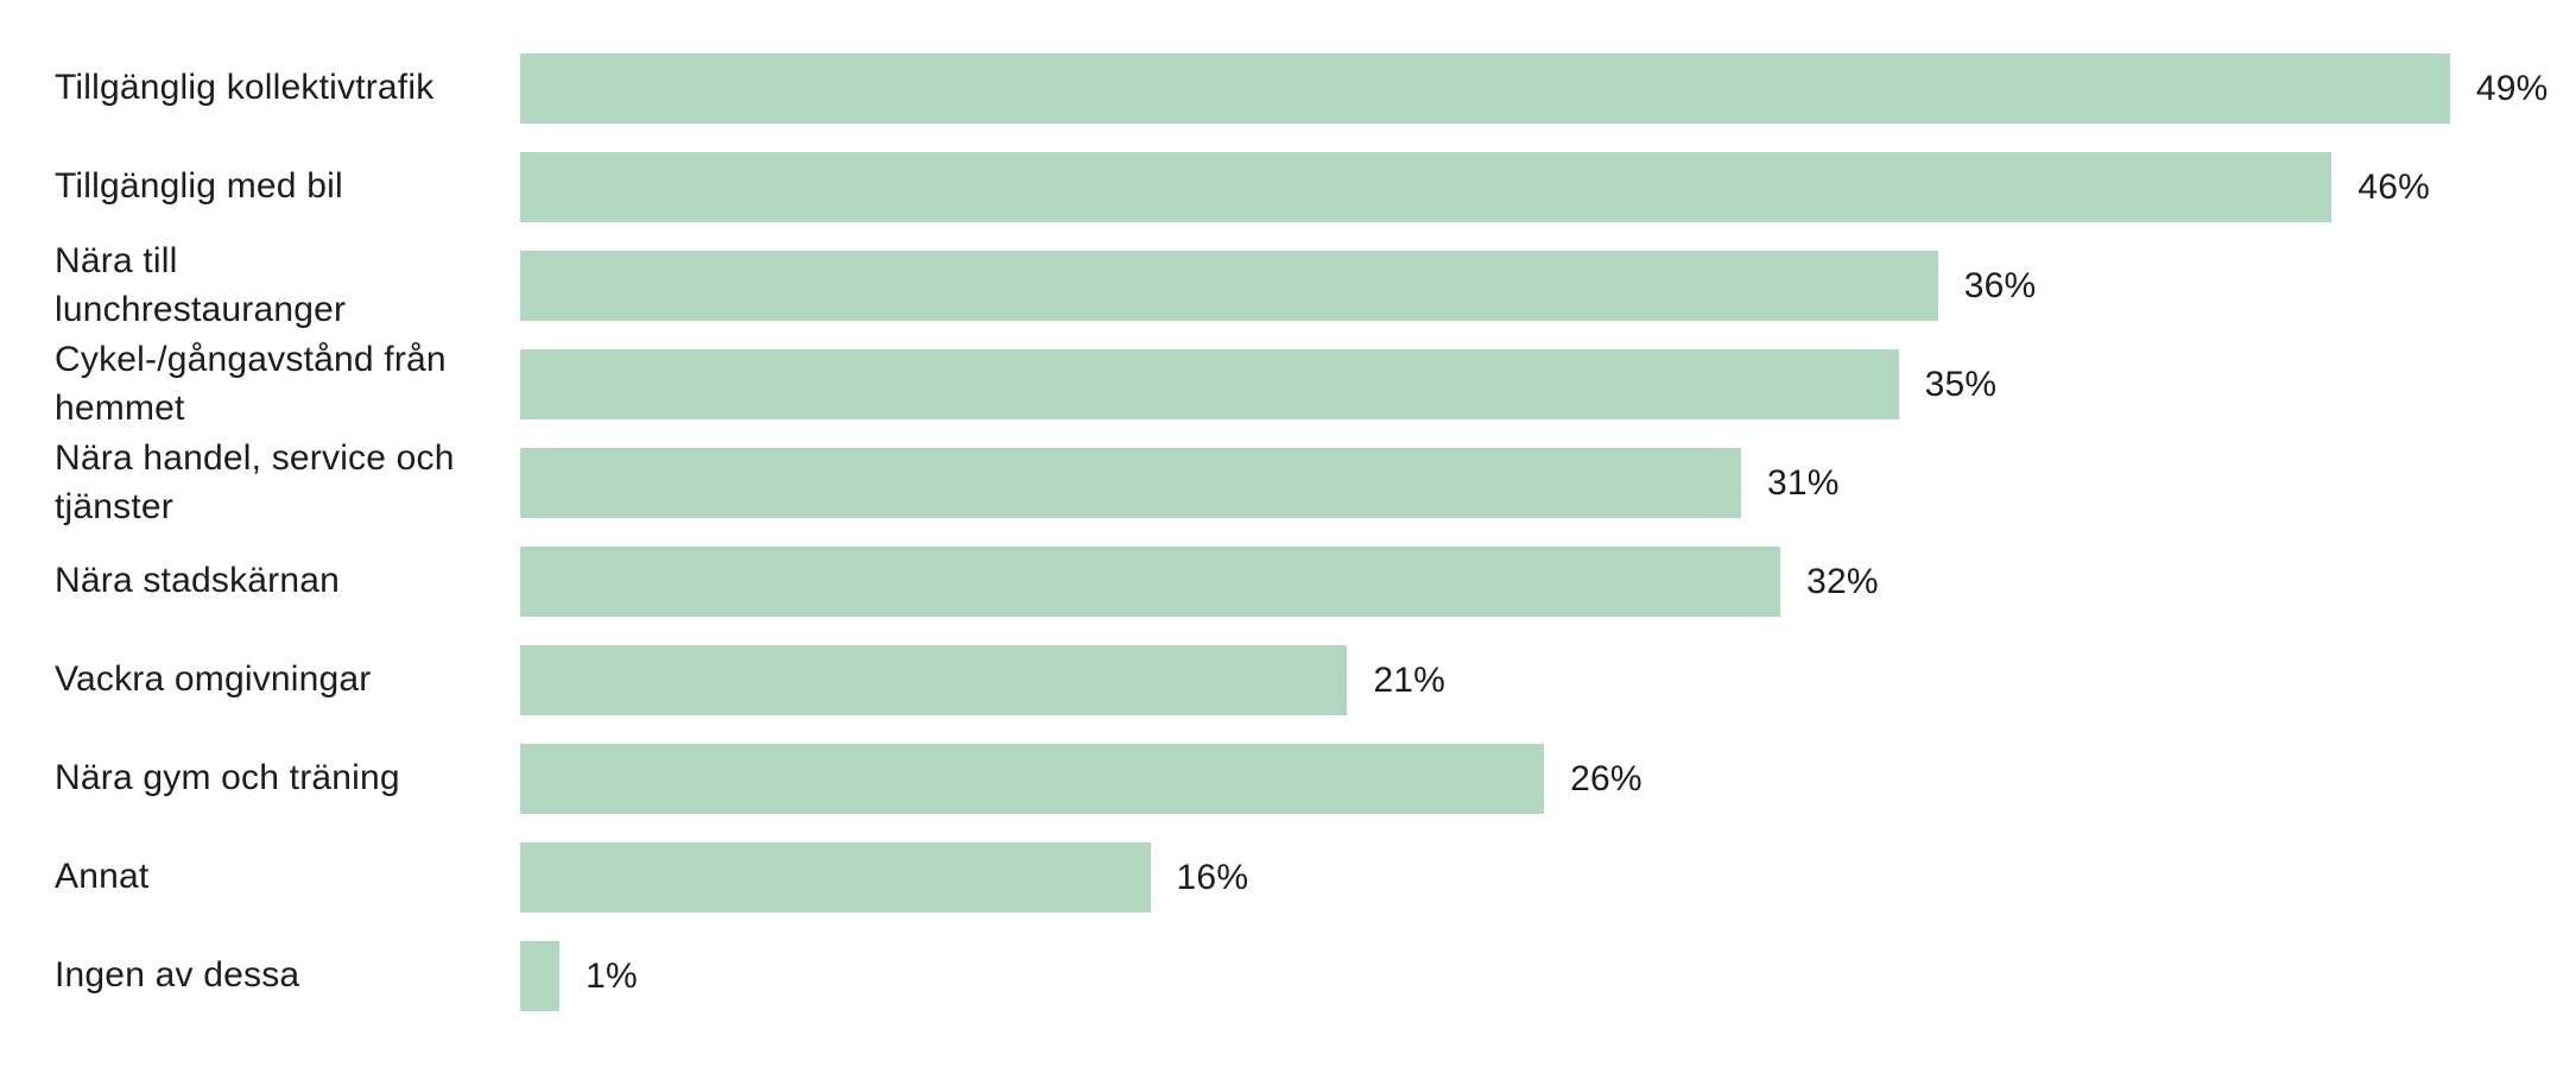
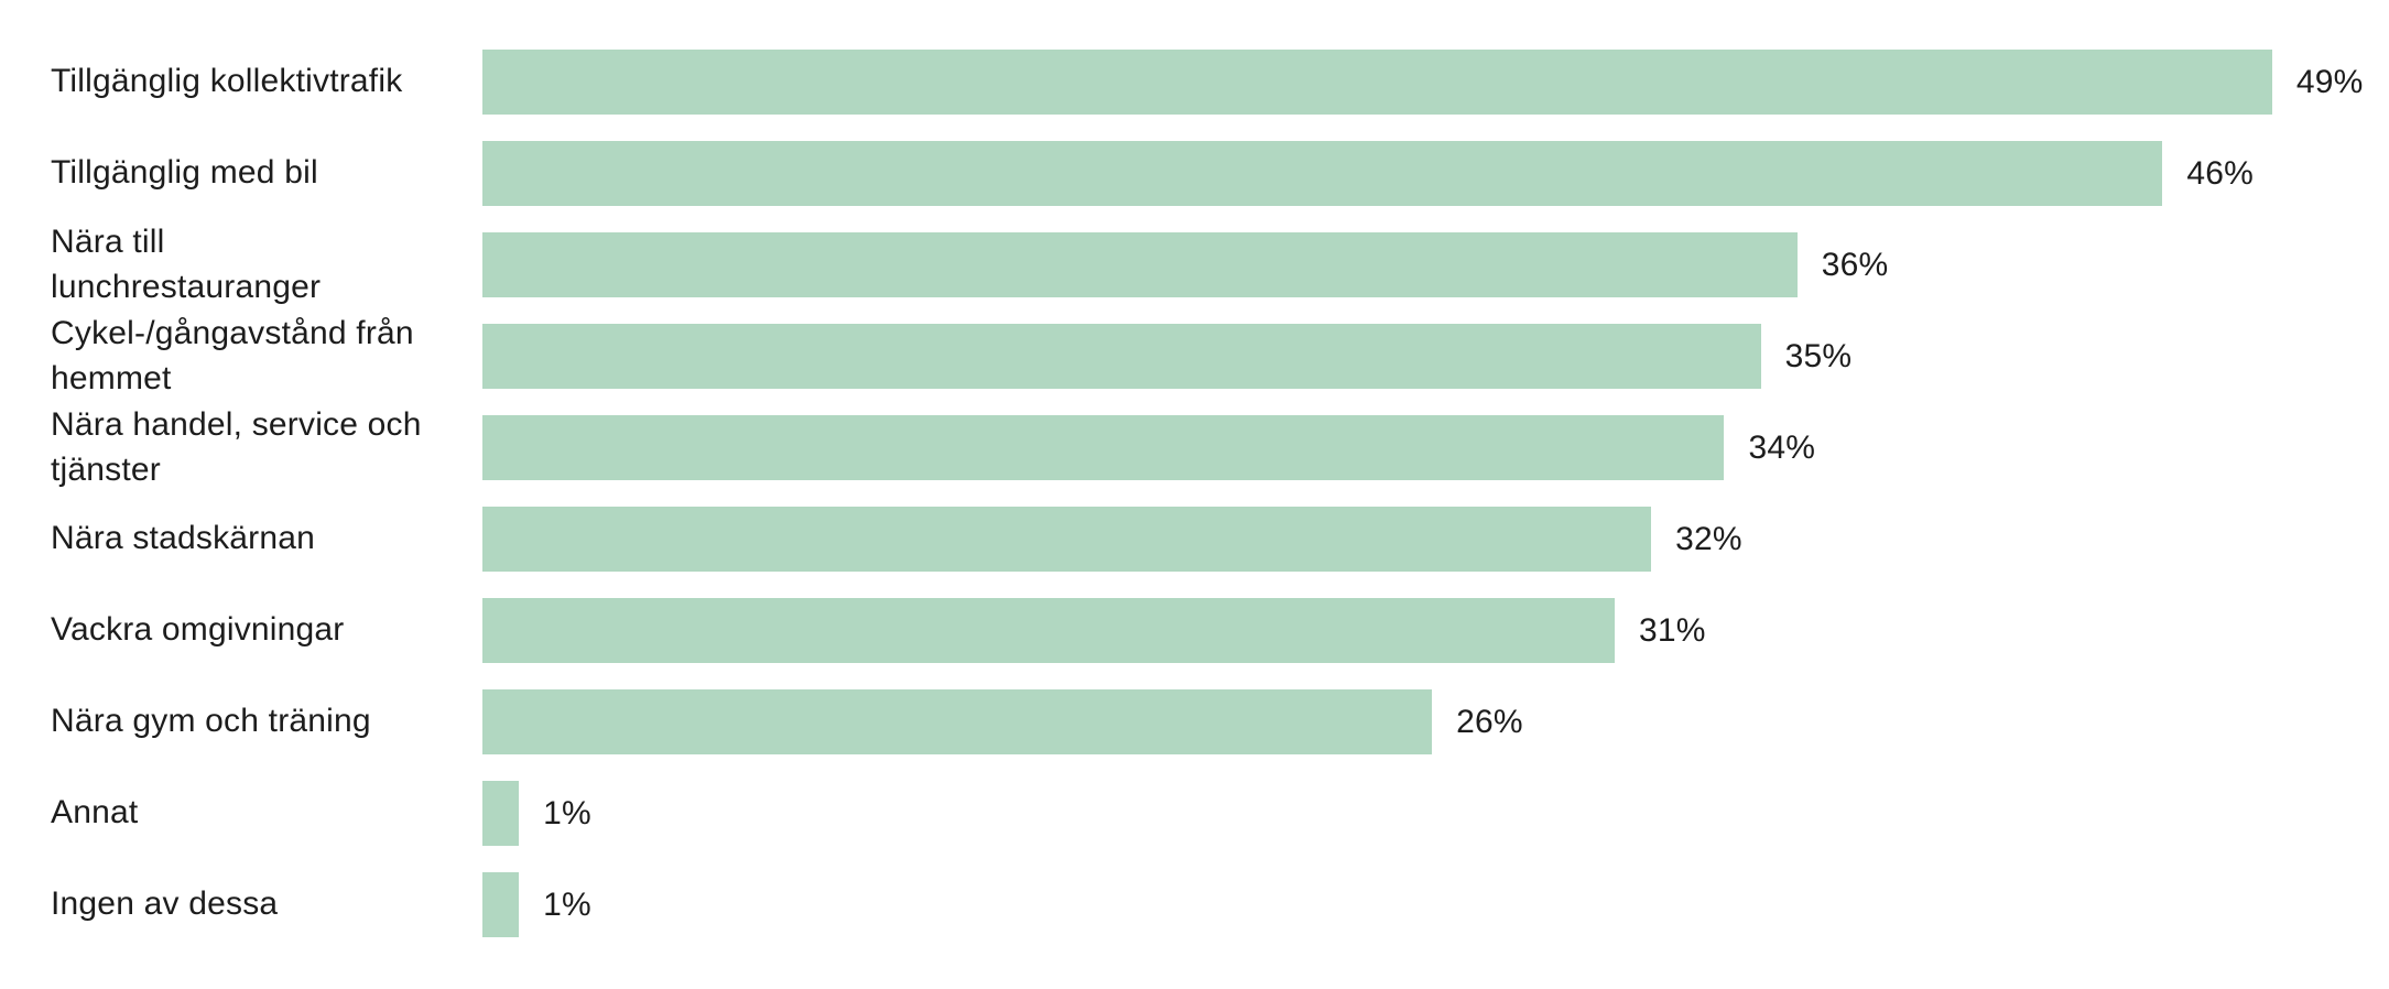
Nära handel, service och tjänster: 31% -> 34%
Vackra omgivningar: 21% -> 31%
Annat: 16% -> 1%
